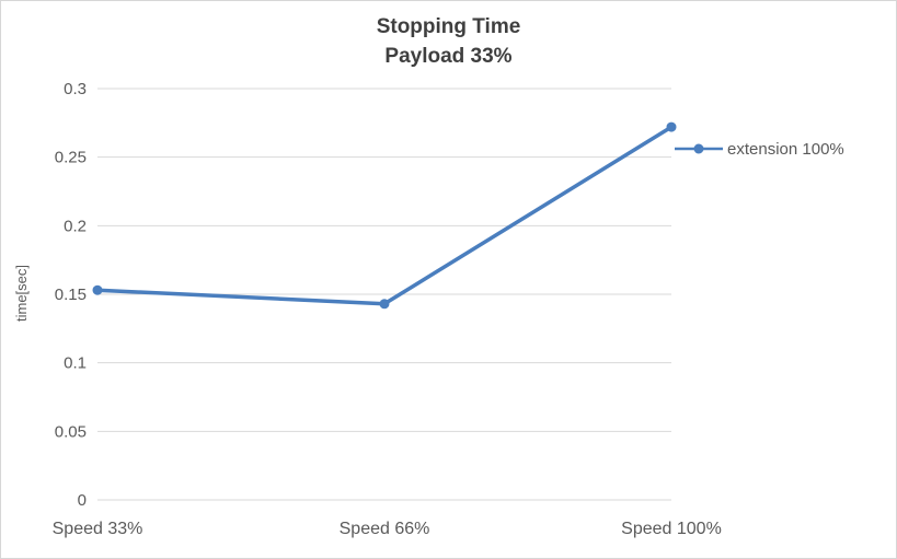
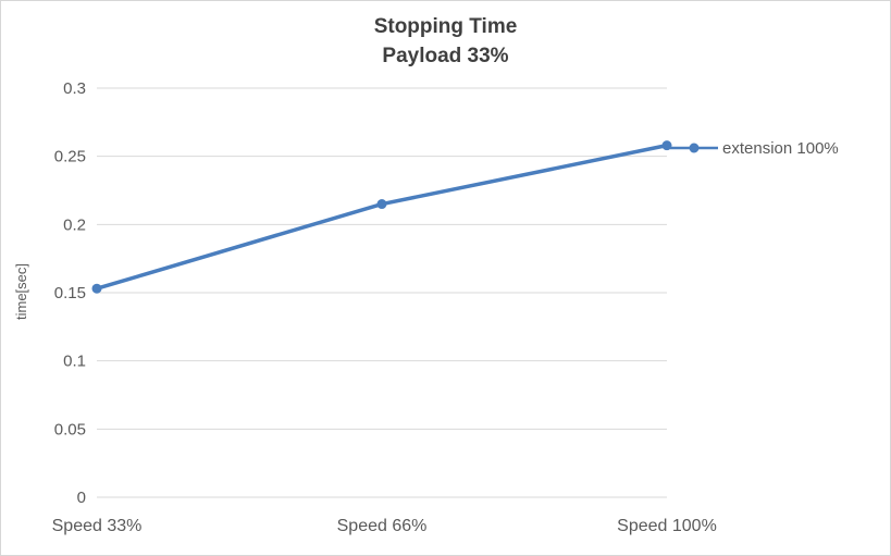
Speed 66%: 0.143 -> 0.215
Speed 100%: 0.272 -> 0.258
